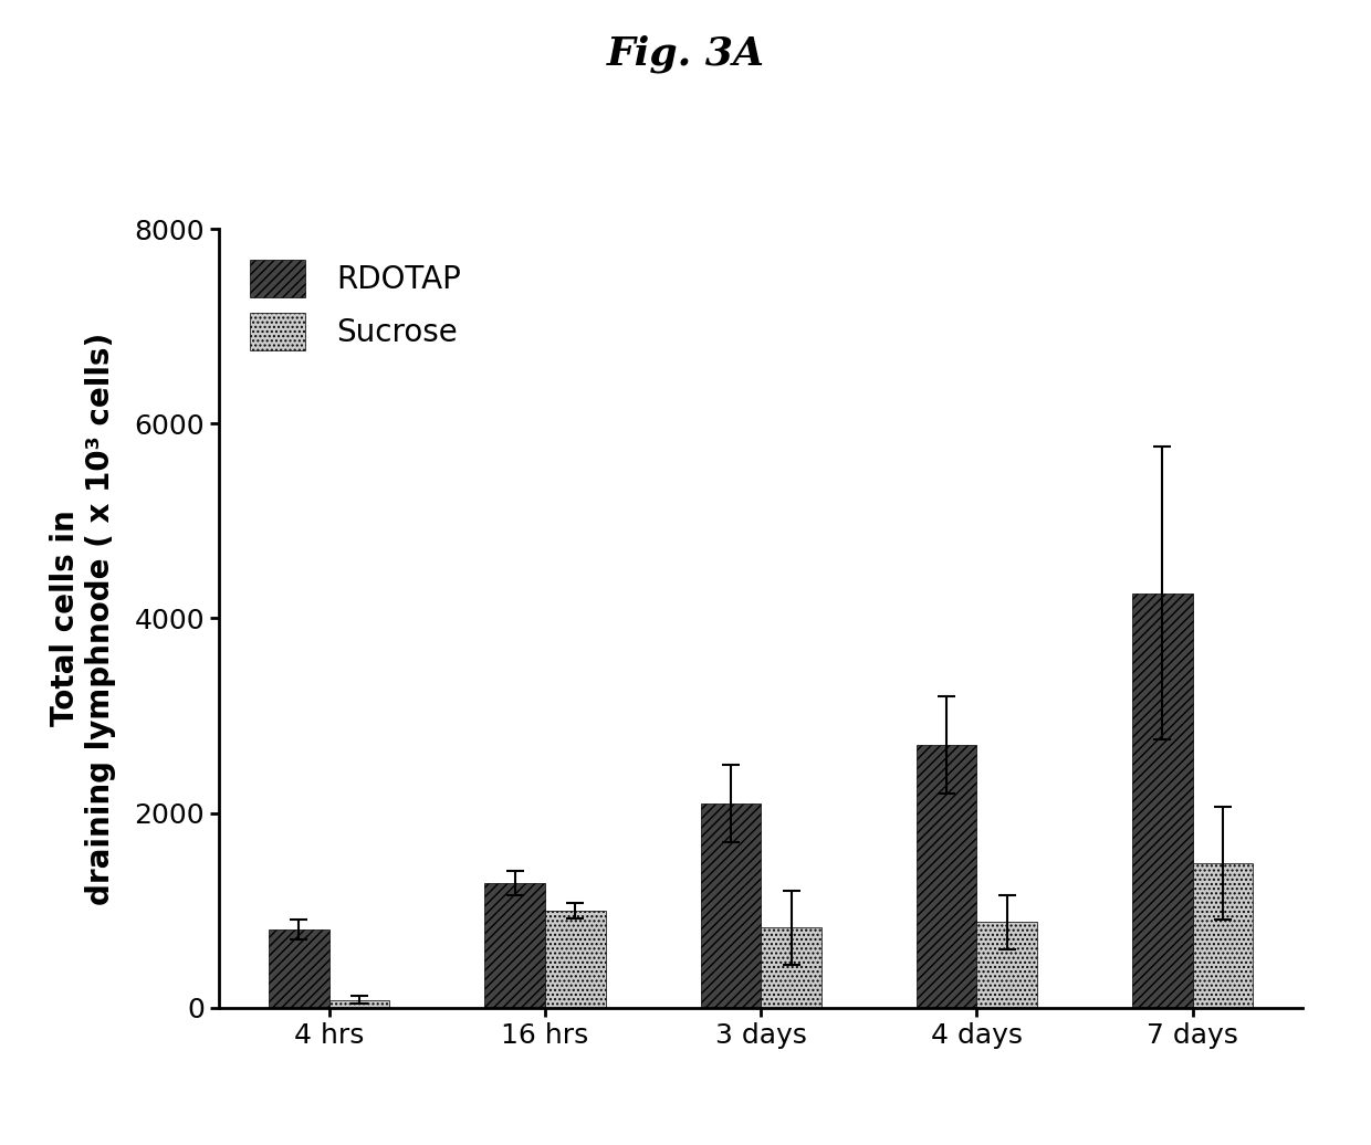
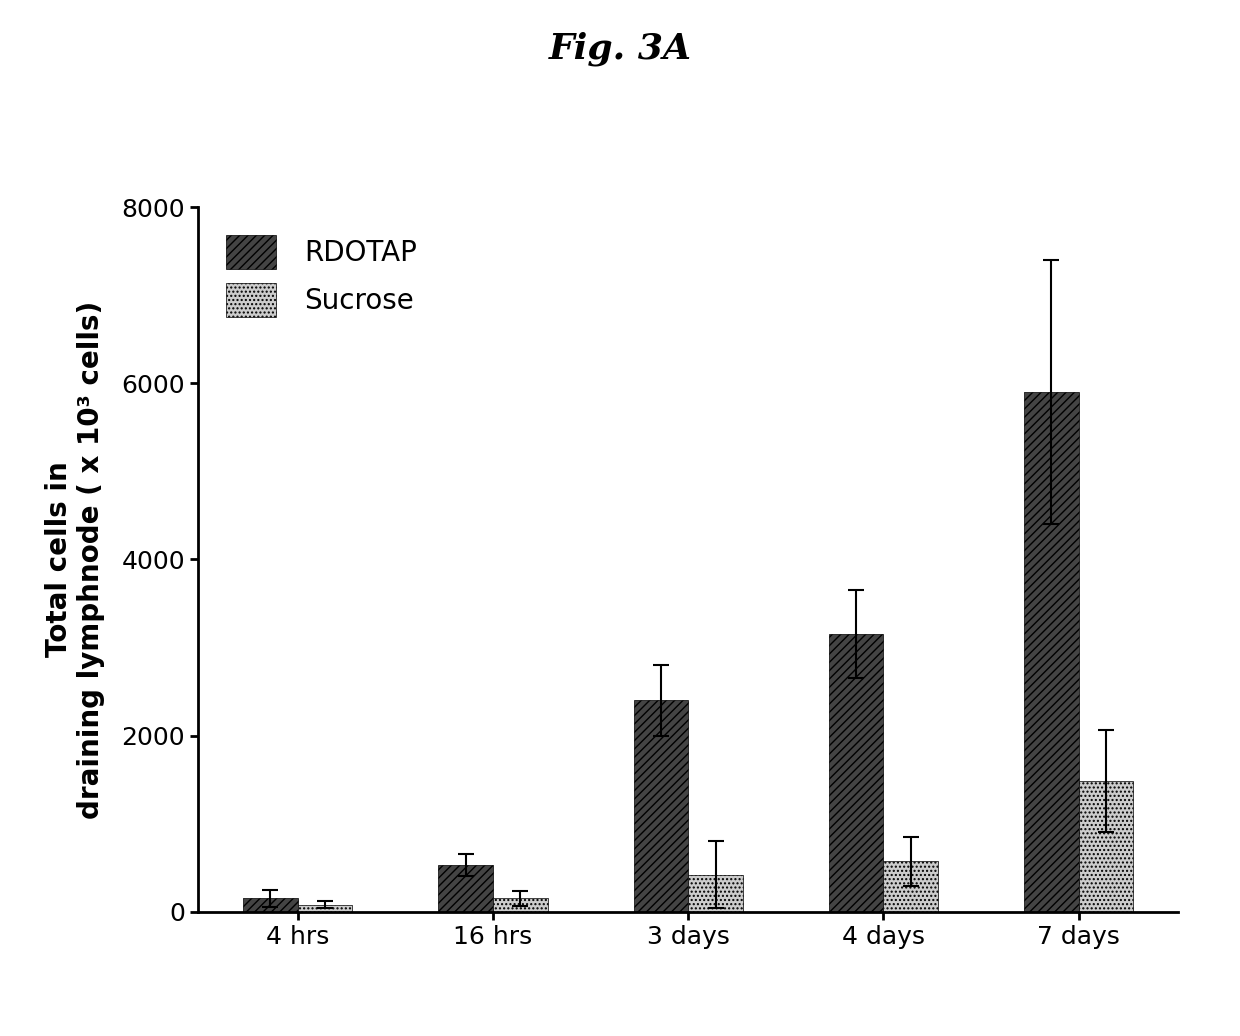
RDOTAP/4 hrs: 800 -> 150
RDOTAP/16 hrs: 1280 -> 530
Sucrose/16 hrs: 1000 -> 150
RDOTAP/3 days: 2100 -> 2400
Sucrose/3 days: 820 -> 420
RDOTAP/4 days: 2700 -> 3150
Sucrose/4 days: 880 -> 570
RDOTAP/7 days: 4260 -> 5900
